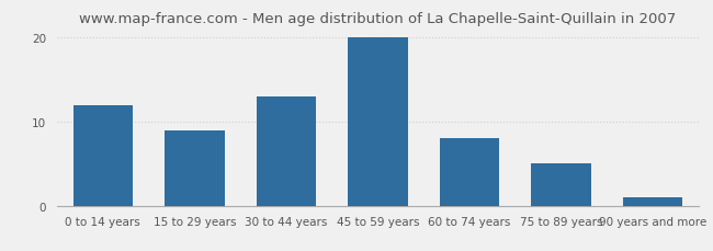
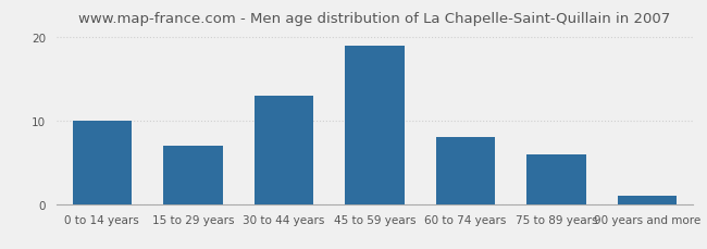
0 to 14 years: 12 -> 10
15 to 29 years: 9 -> 7
45 to 59 years: 20 -> 19
75 to 89 years: 5 -> 6
